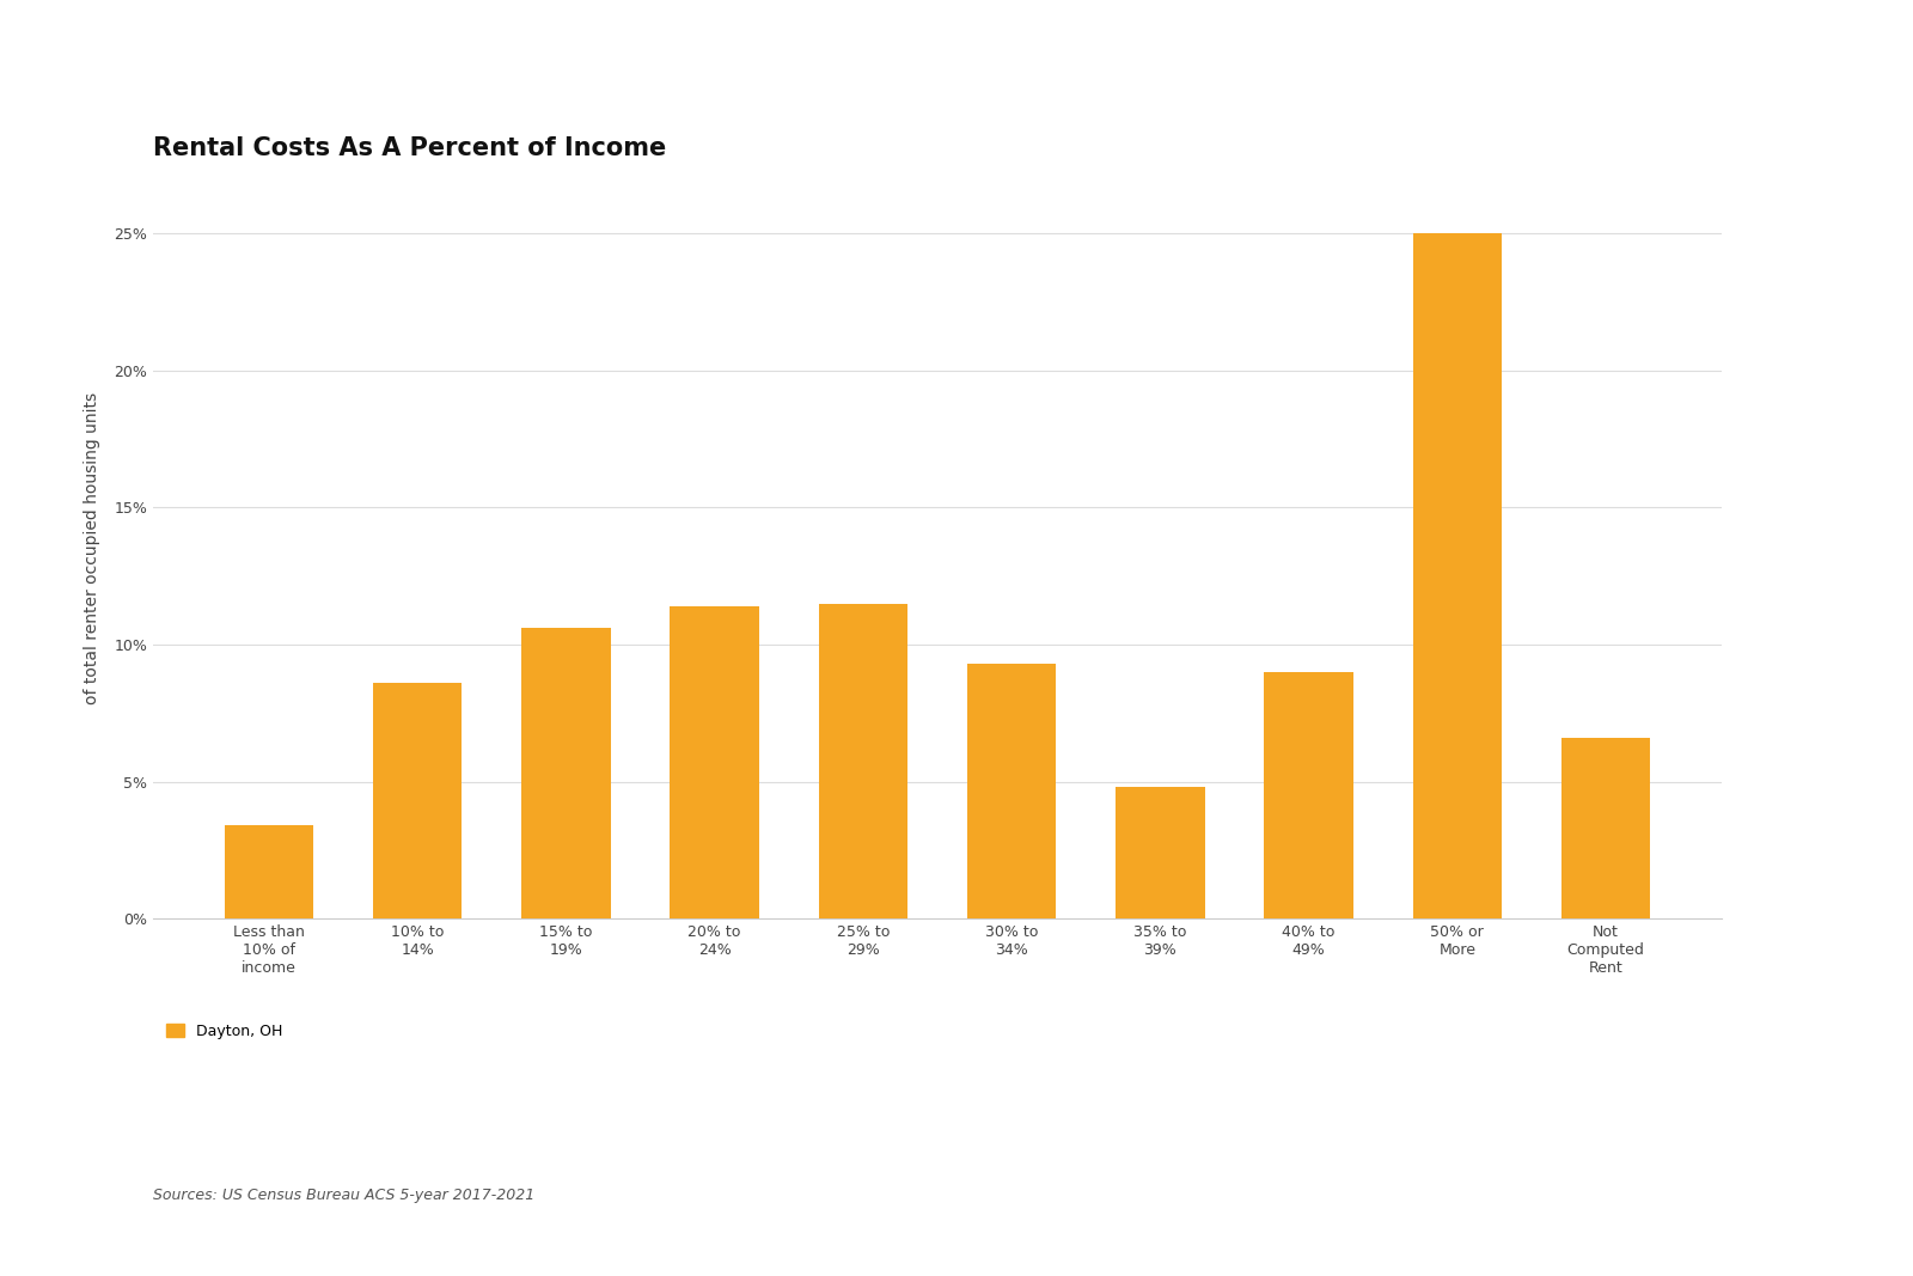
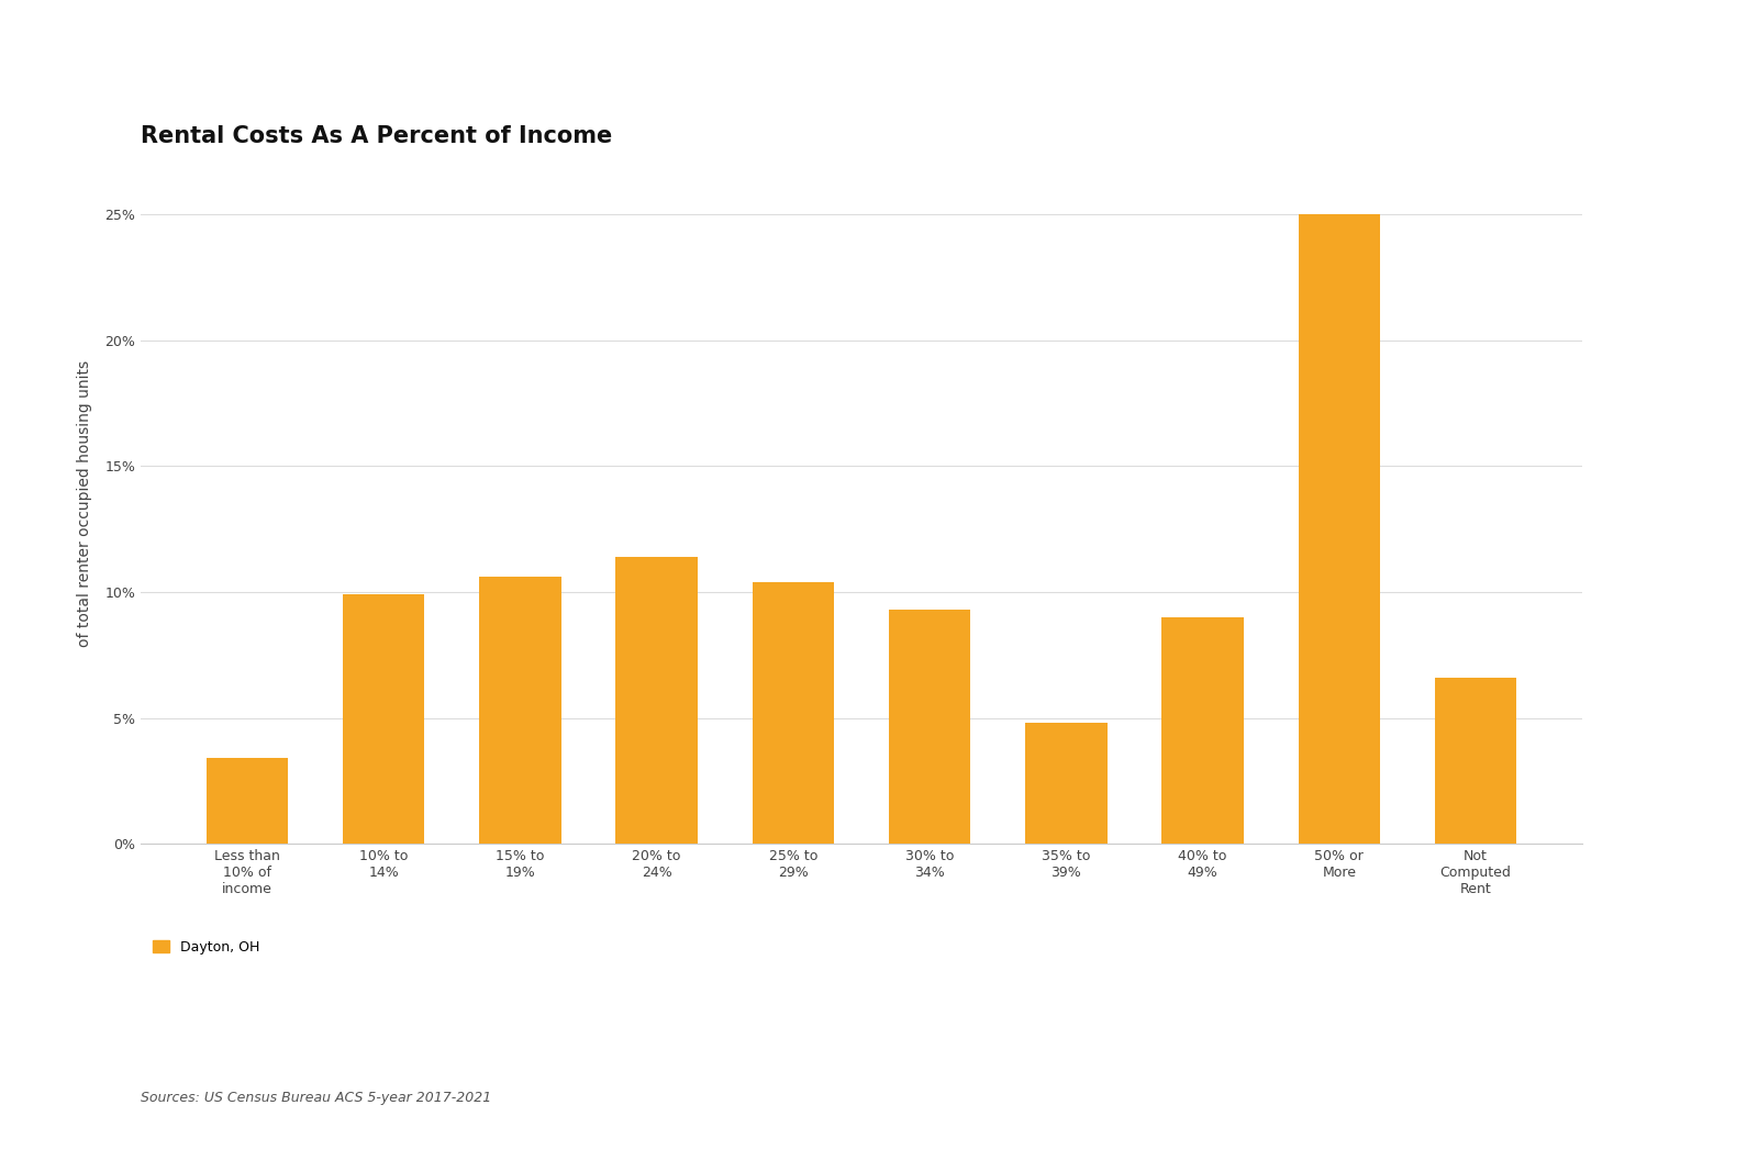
10% to 14%: 8.6% -> 9.9%
25% to 29%: 11.5% -> 10.4%
